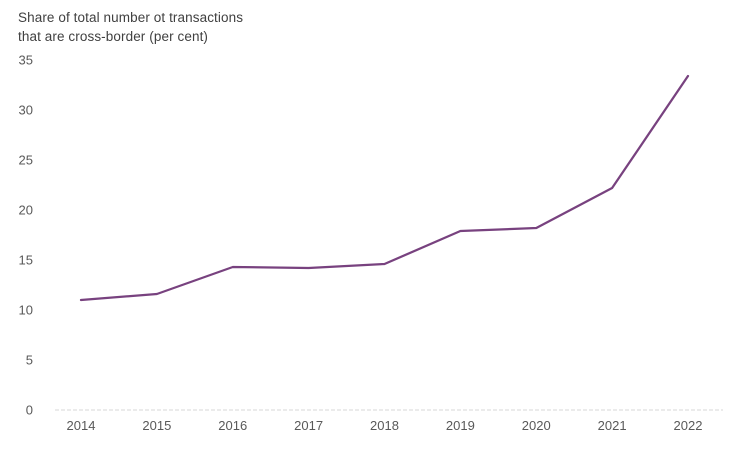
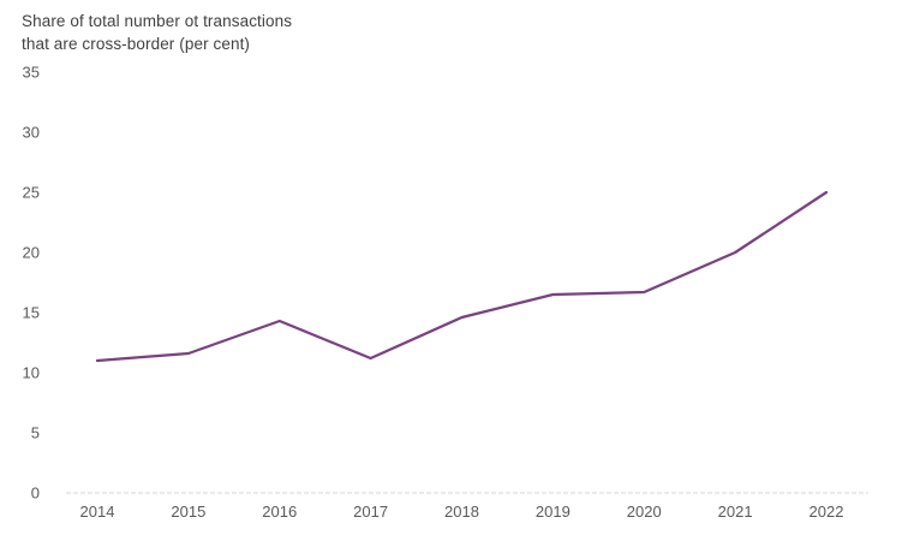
2017: 14.2 -> 11.2
2019: 17.9 -> 16.5
2020: 18.2 -> 16.7
2021: 22.2 -> 20.0
2022: 33.4 -> 25.0
